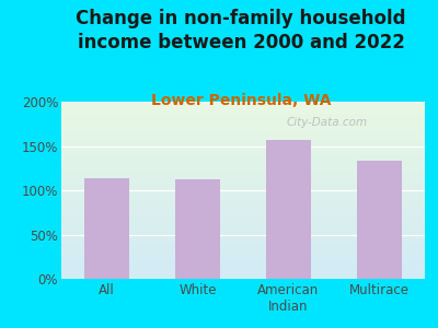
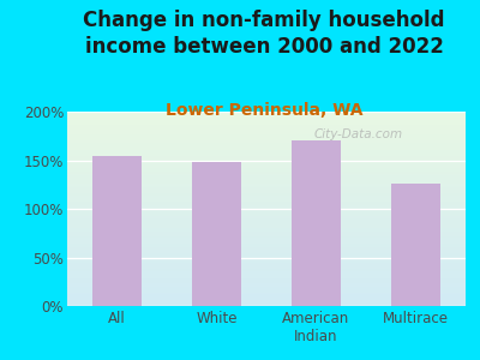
All: 113% -> 154%
White: 112% -> 148%
American Indian: 157% -> 170%
Multirace: 133% -> 126%
